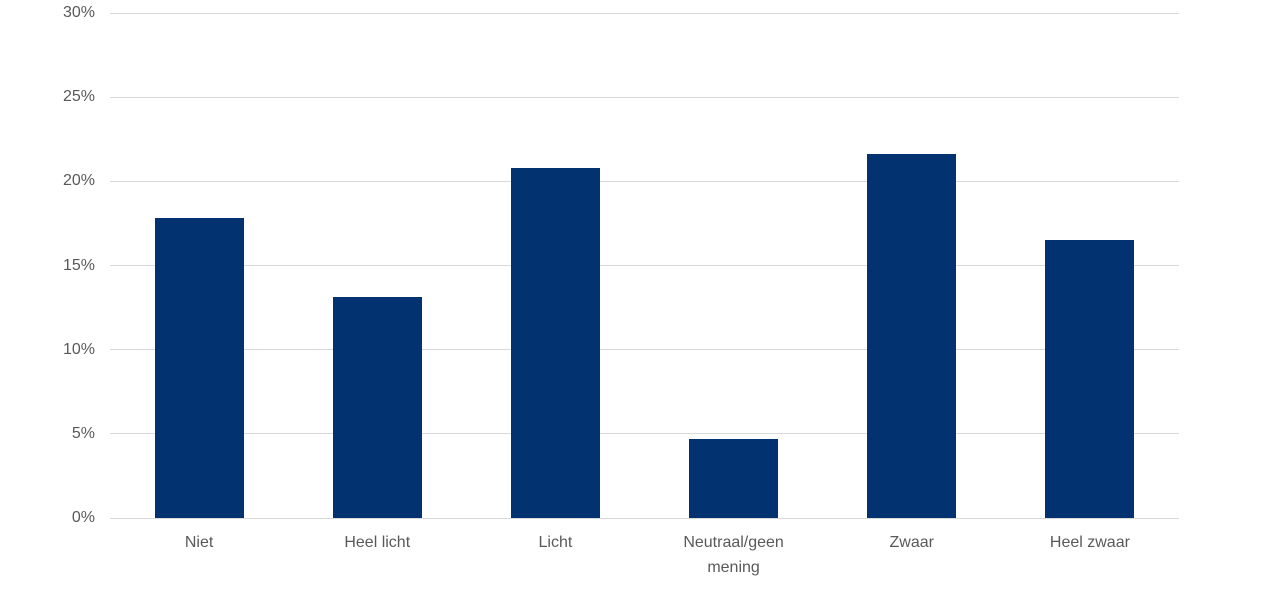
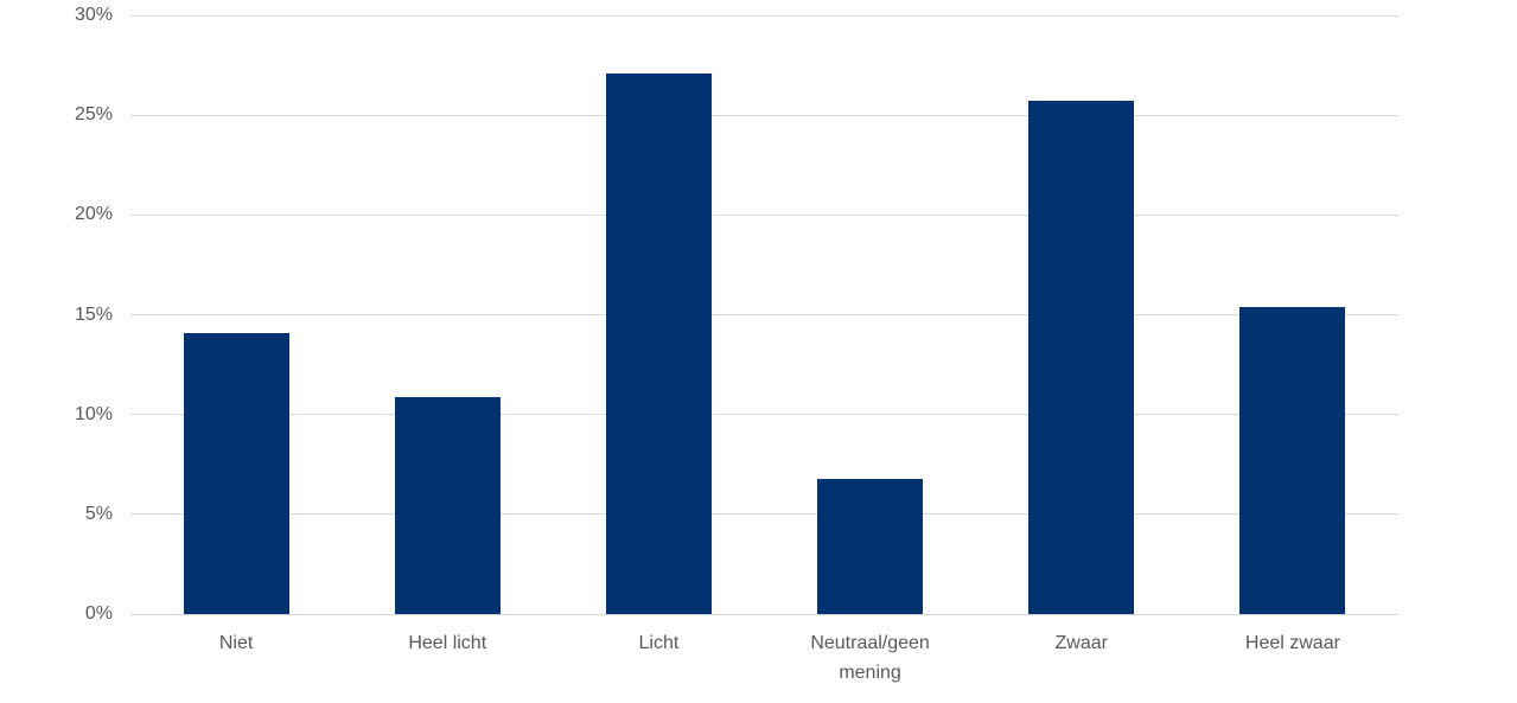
Niet: 17.8% -> 14.1%
Heel licht: 13.1% -> 10.9%
Licht: 20.8% -> 27.1%
Neutraal/geen mening: 4.7% -> 6.8%
Zwaar: 21.6% -> 25.7%
Heel zwaar: 16.5% -> 15.4%
